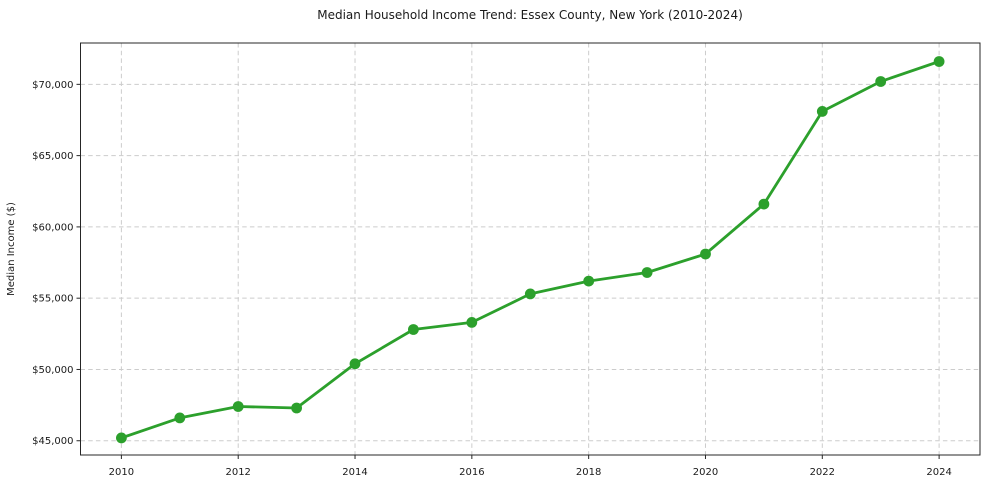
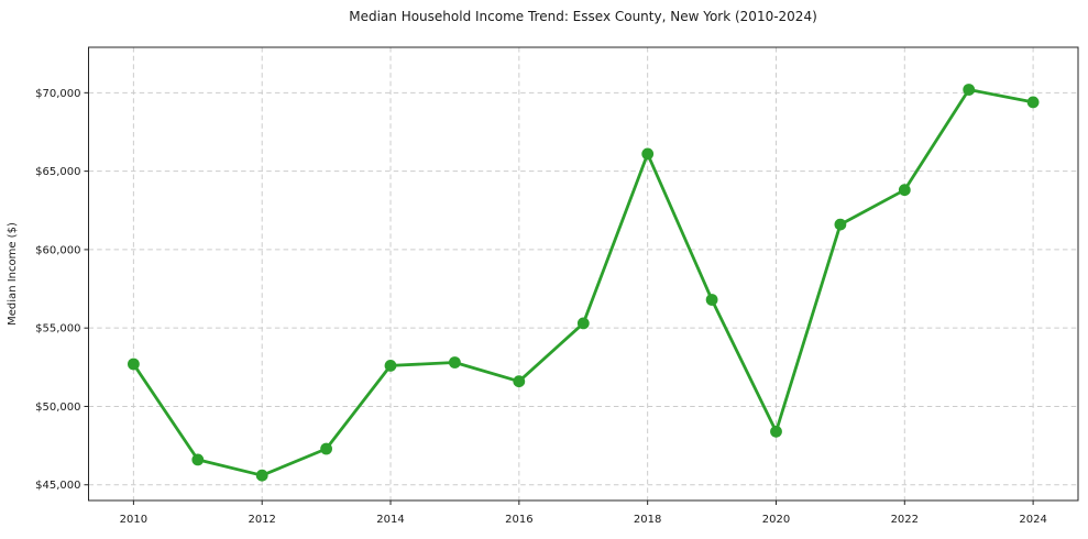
2010: $45200 -> $52700
2012: $47400 -> $45600
2014: $50400 -> $52600
2016: $53300 -> $51600
2018: $56200 -> $66100
2020: $58100 -> $48400
2022: $68100 -> $63800
2024: $71600 -> $69400
